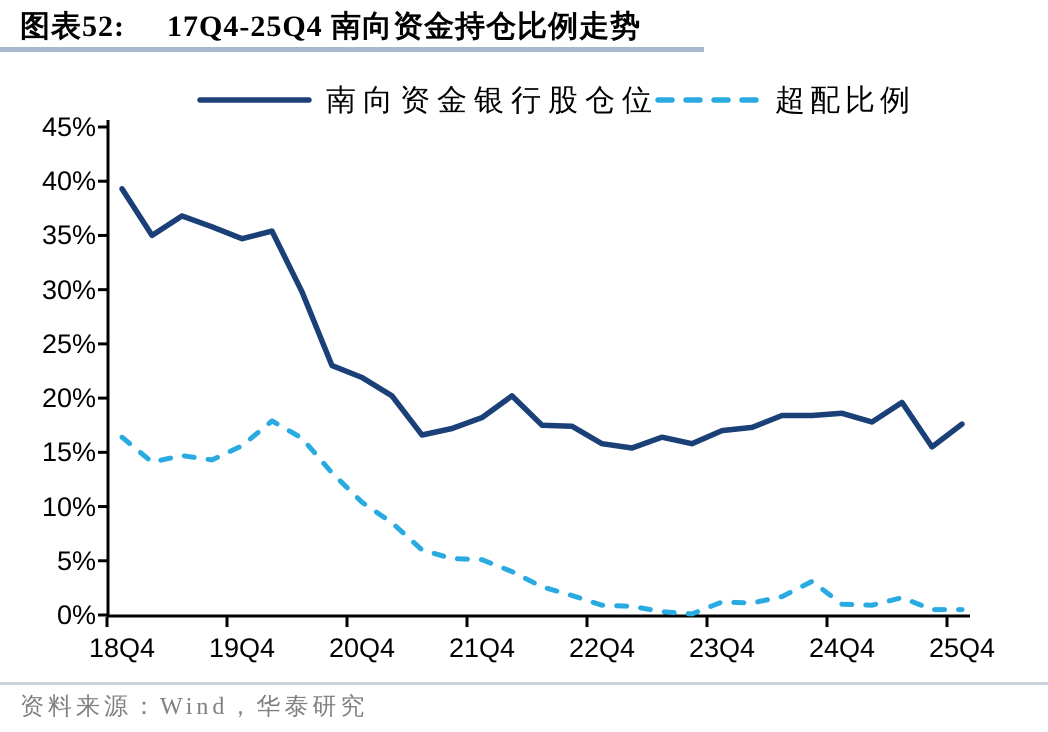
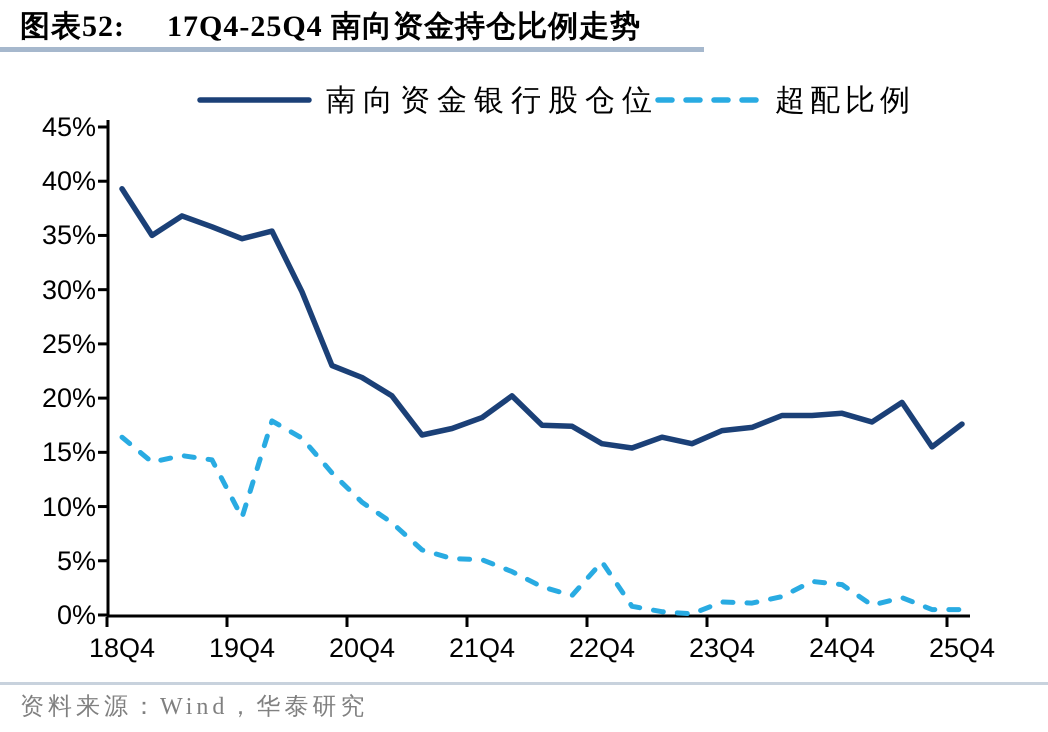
超配比例/19Q4: 15.6% -> 9.0%
超配比例/22Q4: 0.9% -> 4.9%
超配比例/24Q4: 1.0% -> 2.8%
